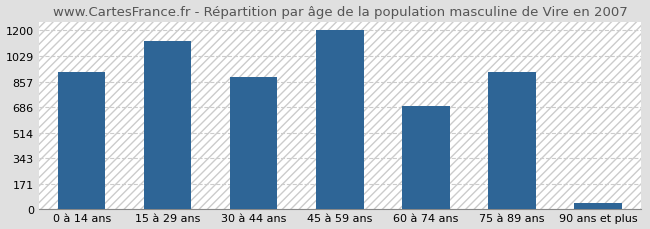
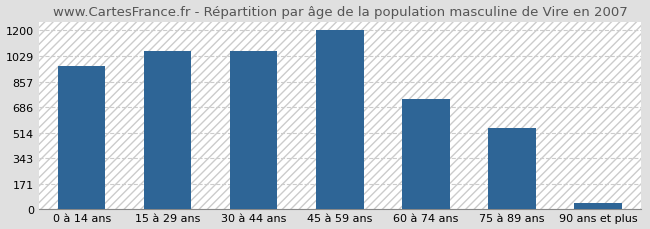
0 à 14 ans: 920 -> 960
15 à 29 ans: 1130 -> 1060
30 à 44 ans: 890 -> 1060
60 à 74 ans: 690 -> 740
75 à 89 ans: 920 -> 540
